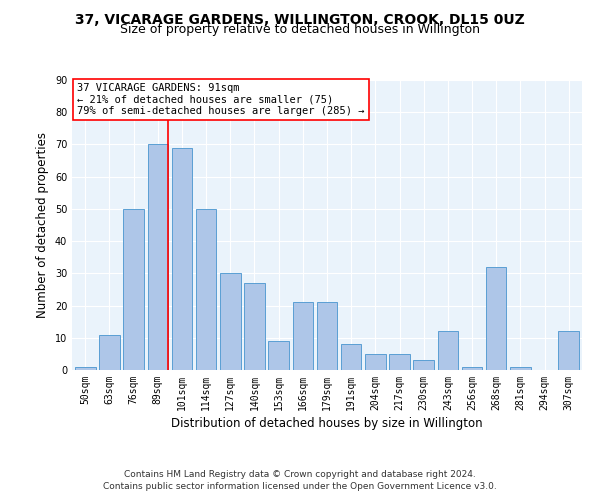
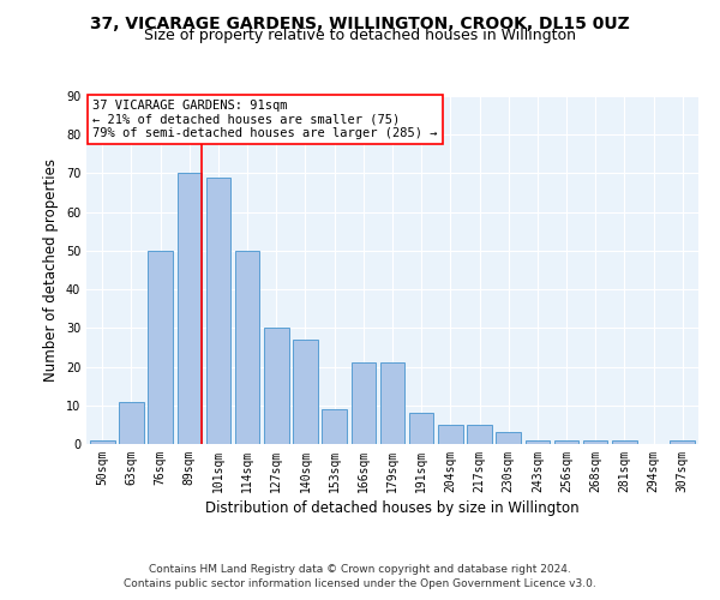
243sqm: 12 -> 1
268sqm: 32 -> 1
307sqm: 12 -> 1
